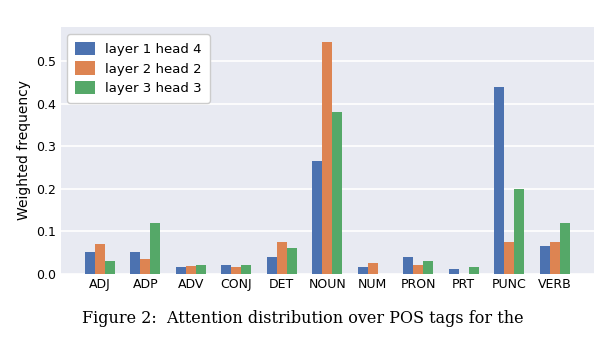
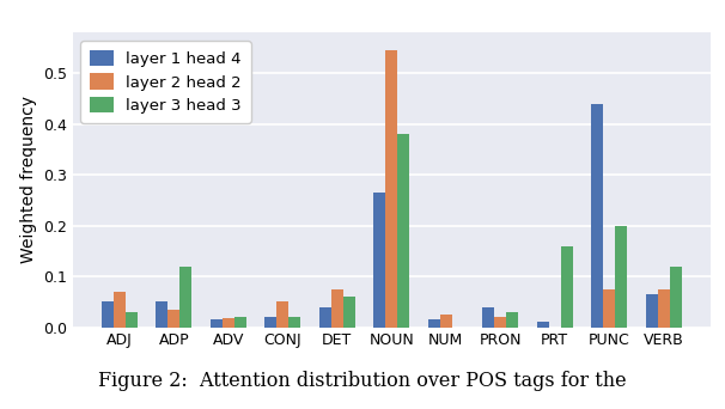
layer 2 head 2/CONJ: 0.015 -> 0.050
layer 3 head 3/PRT: 0.015 -> 0.160
